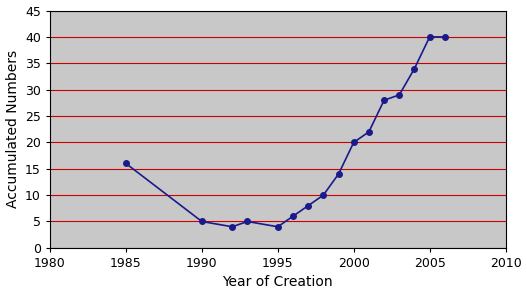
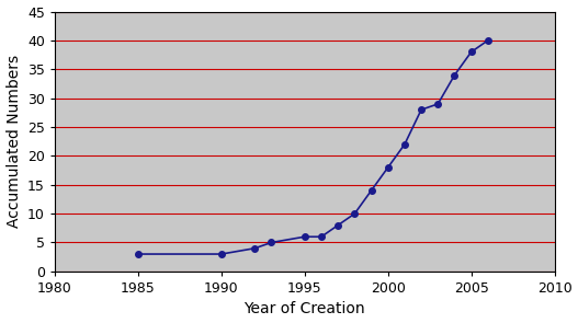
1985: 16 -> 3
1990: 5 -> 3
1995: 4 -> 6
2000: 20 -> 18
2005: 40 -> 38
